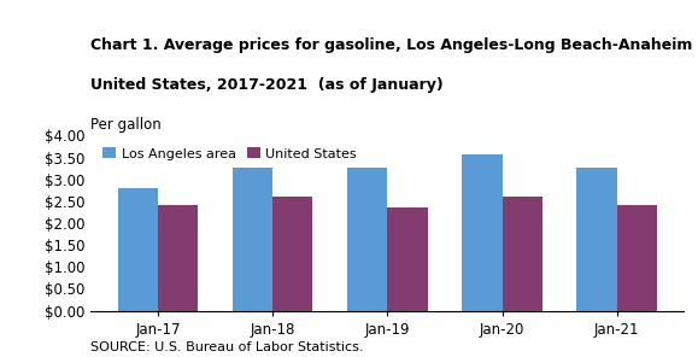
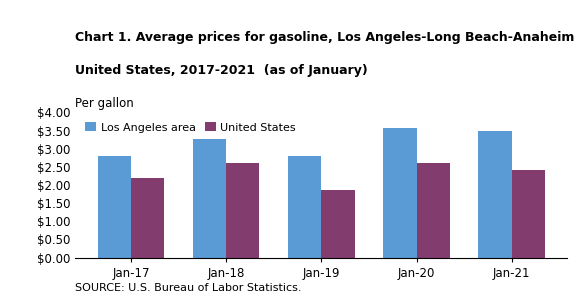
United States/Jan-17: $2.41 -> $2.20
Los Angeles area/Jan-19: $3.27 -> $2.80
United States/Jan-19: $2.36 -> $1.85
Los Angeles area/Jan-21: $3.27 -> $3.50
